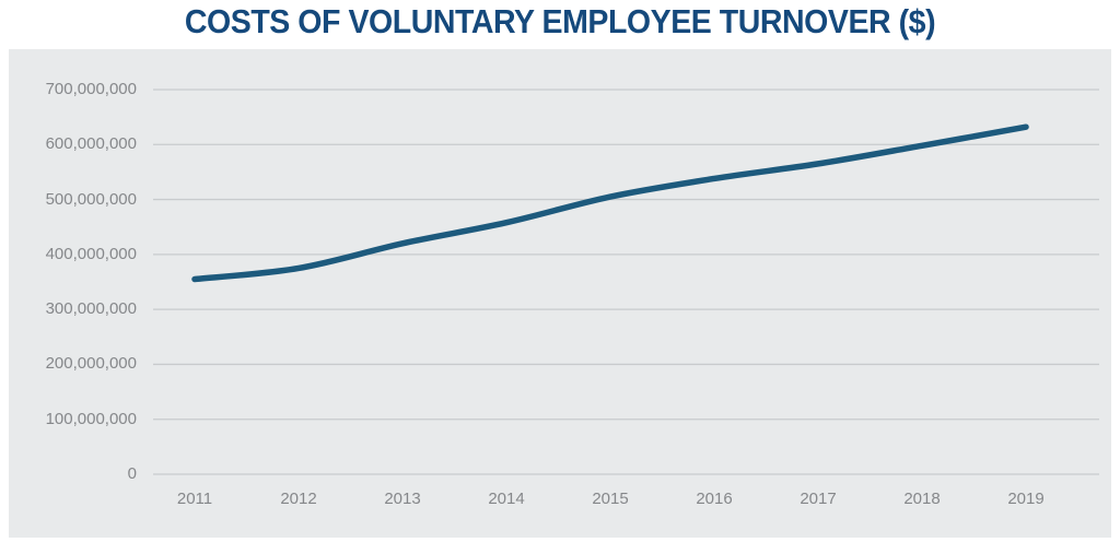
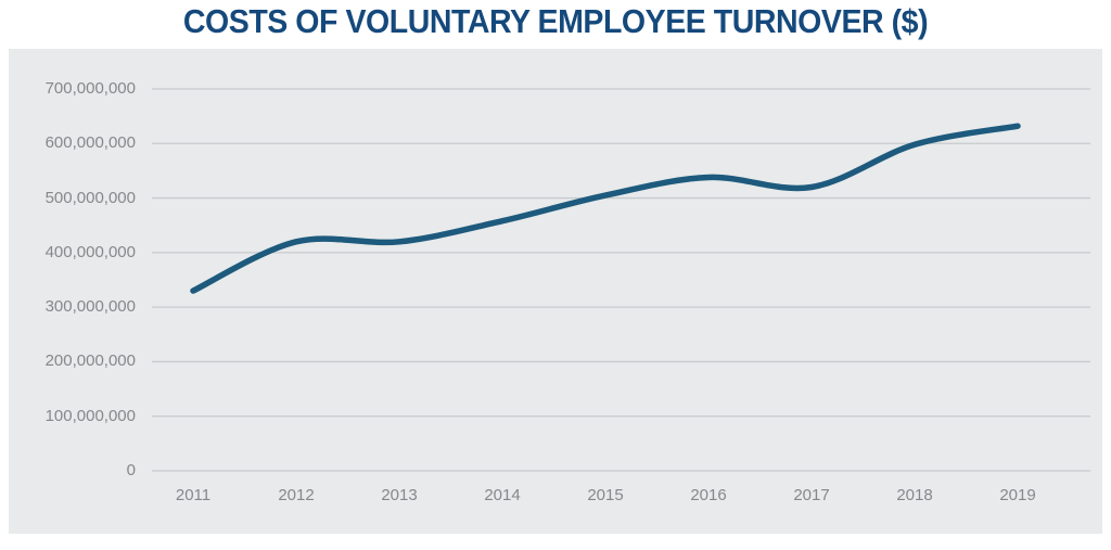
2011: 360000000 -> 330000000
2012: 380000000 -> 420000000
2017: 560000000 -> 520000000
